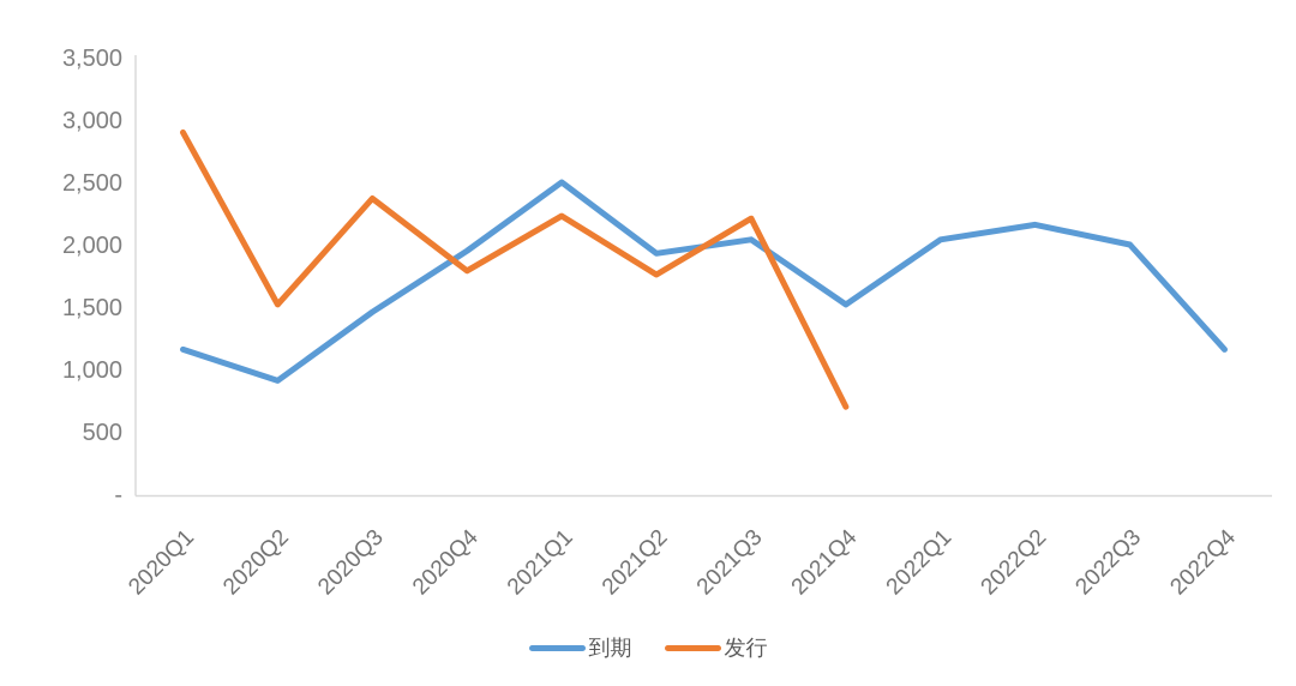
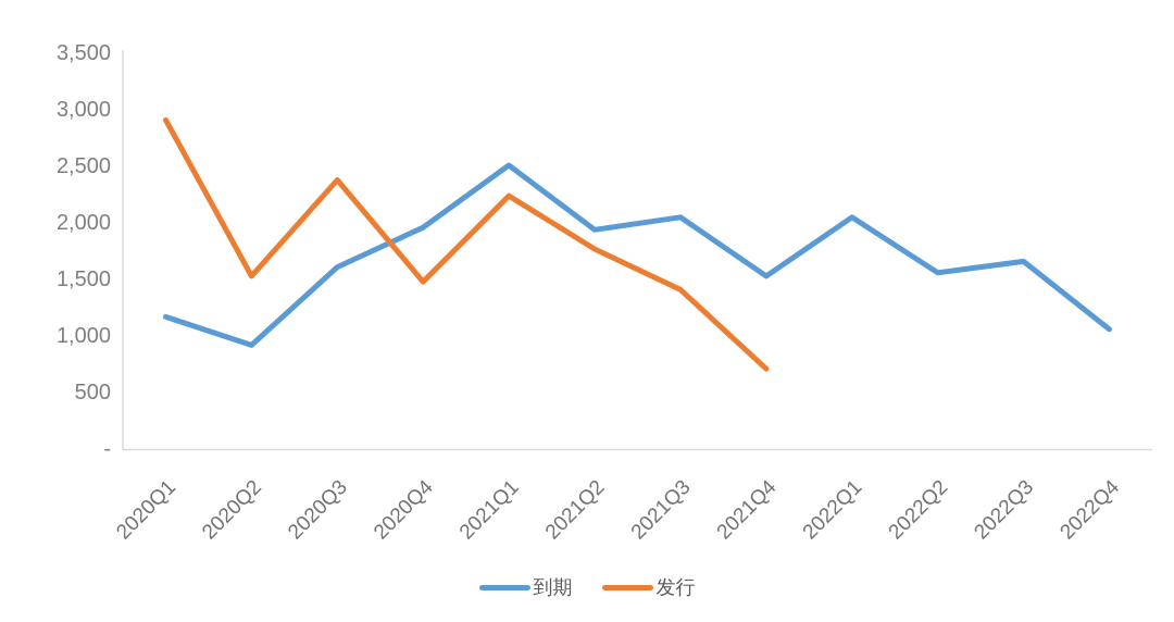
到期/2020Q3: 1460 -> 1600
发行/2020Q4: 1790 -> 1470
发行/2021Q3: 2210 -> 1400
到期/2022Q2: 2160 -> 1550
到期/2022Q3: 2000 -> 1650
到期/2022Q4: 1160 -> 1050
